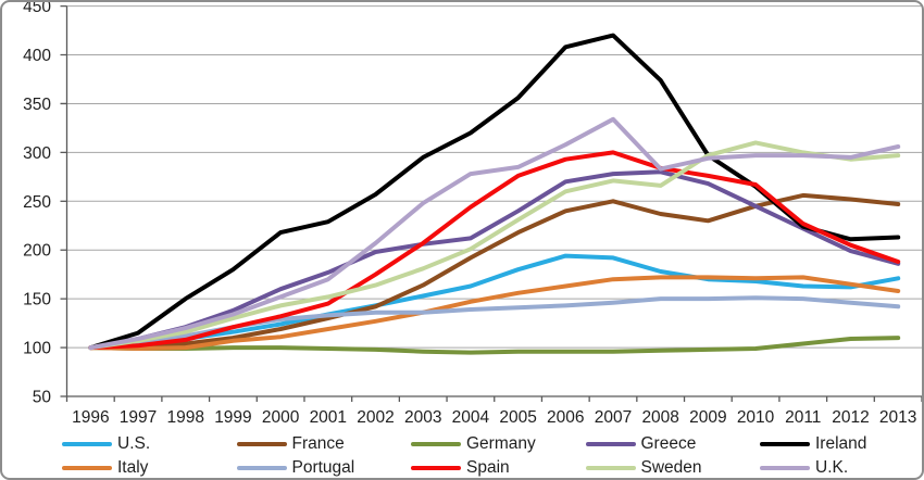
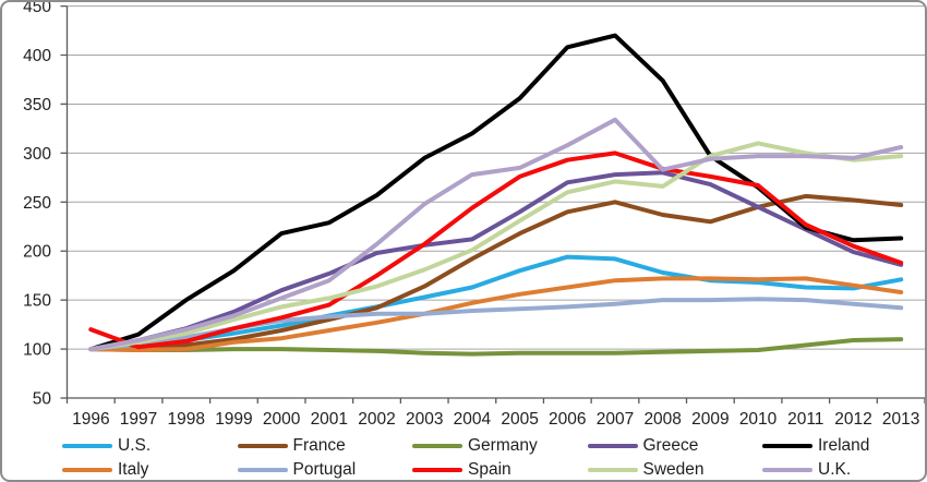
Spain/1996: 100 -> 120
